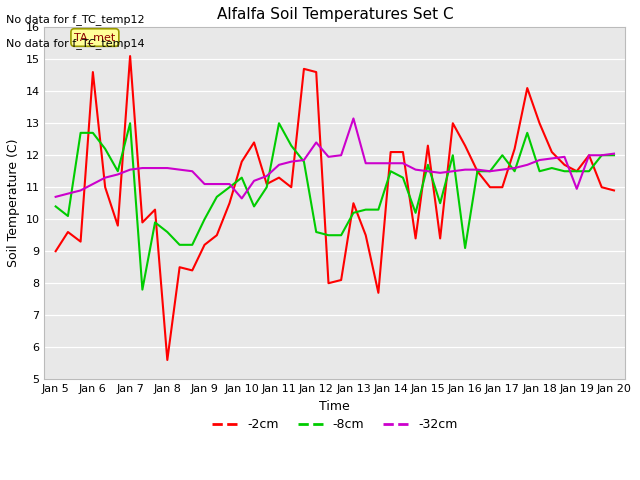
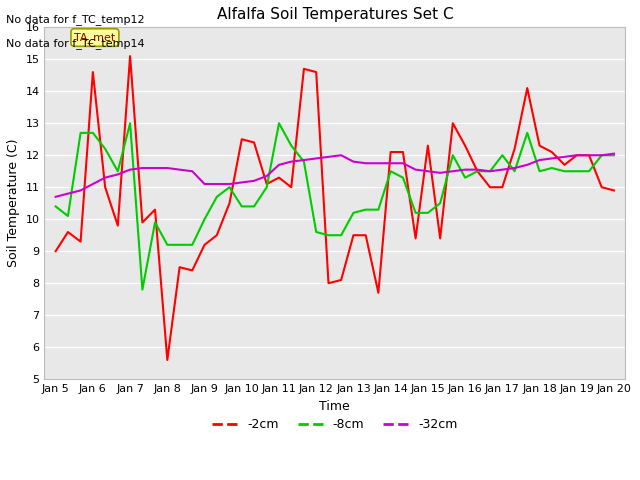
-8cm/Jan 8: 9.6 -> 9.2
-2cm/Jan 10: 11.8 -> 12.5
-8cm/Jan 10: 11.3 -> 10.4
-32cm/Jan 10: 10.65 -> 11.15
-32cm/Jan 12: 12.40 -> 11.90
-2cm/Jan 13: 10.5 -> 9.5
-32cm/Jan 13: 13.15 -> 11.80
-8cm/Jan 15: 11.7 -> 10.2
-8cm/Jan 16: 9.1 -> 11.3
-2cm/Jan 18: 13.0 -> 12.3
-2cm/Jan 19: 11.5 -> 12.0
-32cm/Jan 19: 10.95 -> 12.00
